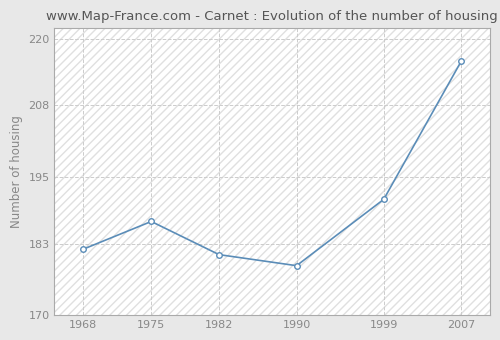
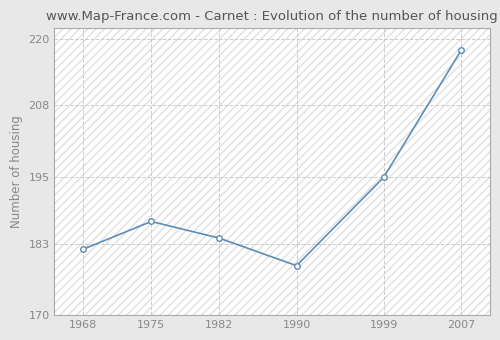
1982: 181 -> 184
1999: 191 -> 195
2007: 216 -> 218
